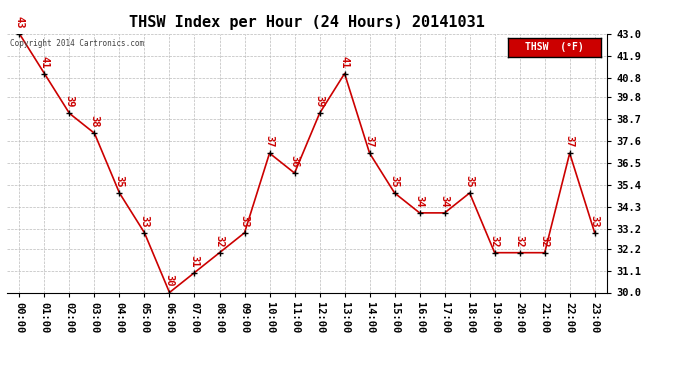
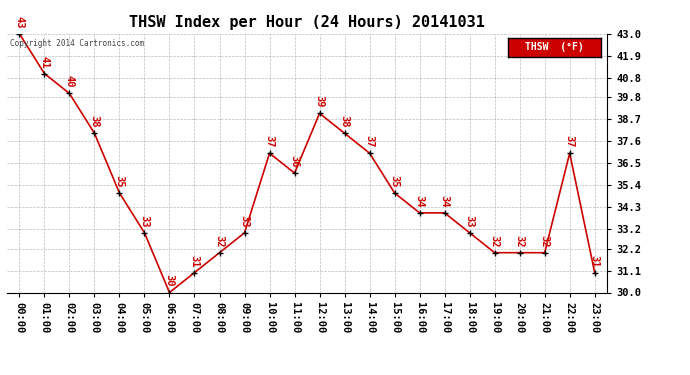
02:00: 39 -> 40
13:00: 41 -> 38
18:00: 35 -> 33
23:00: 33 -> 31
